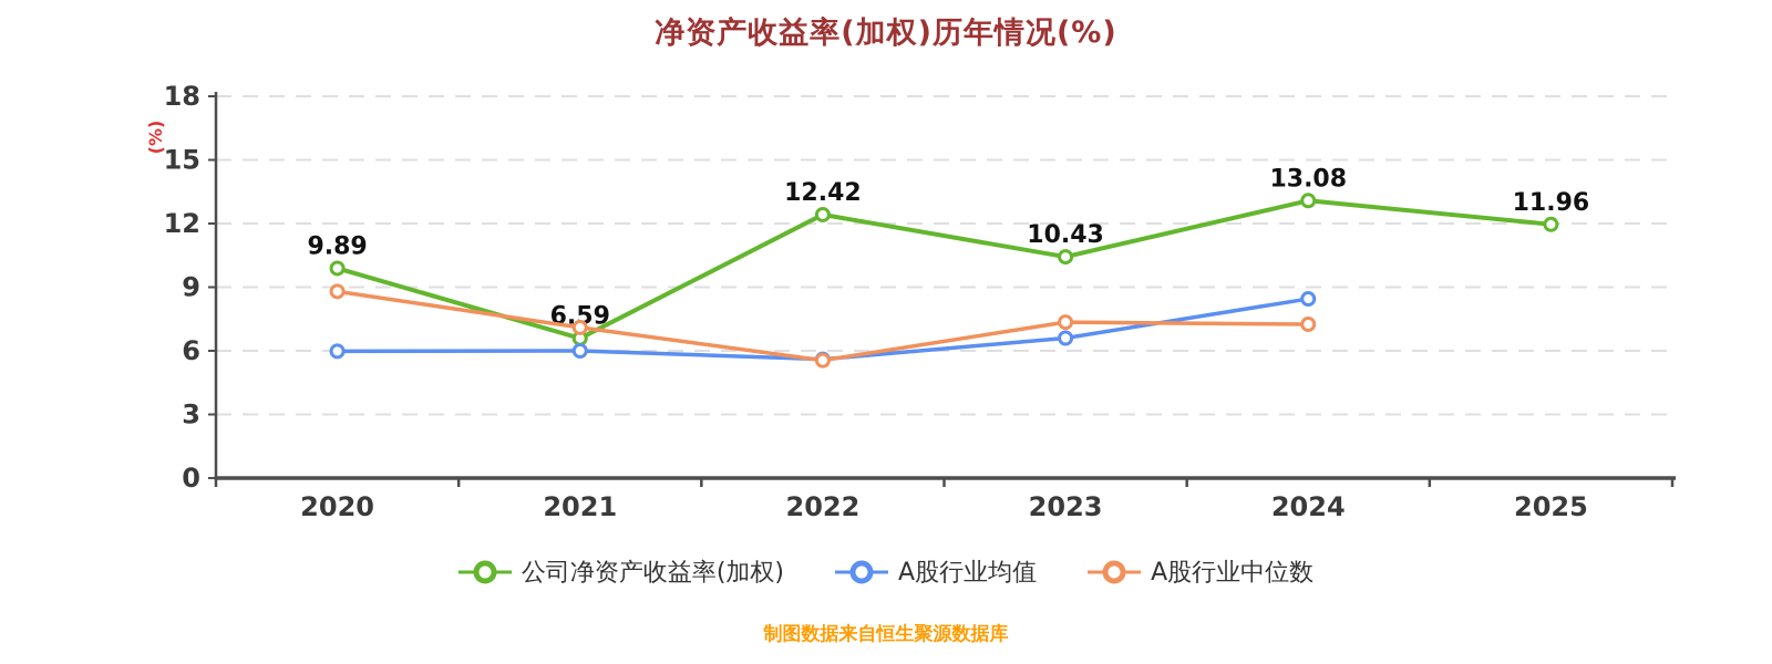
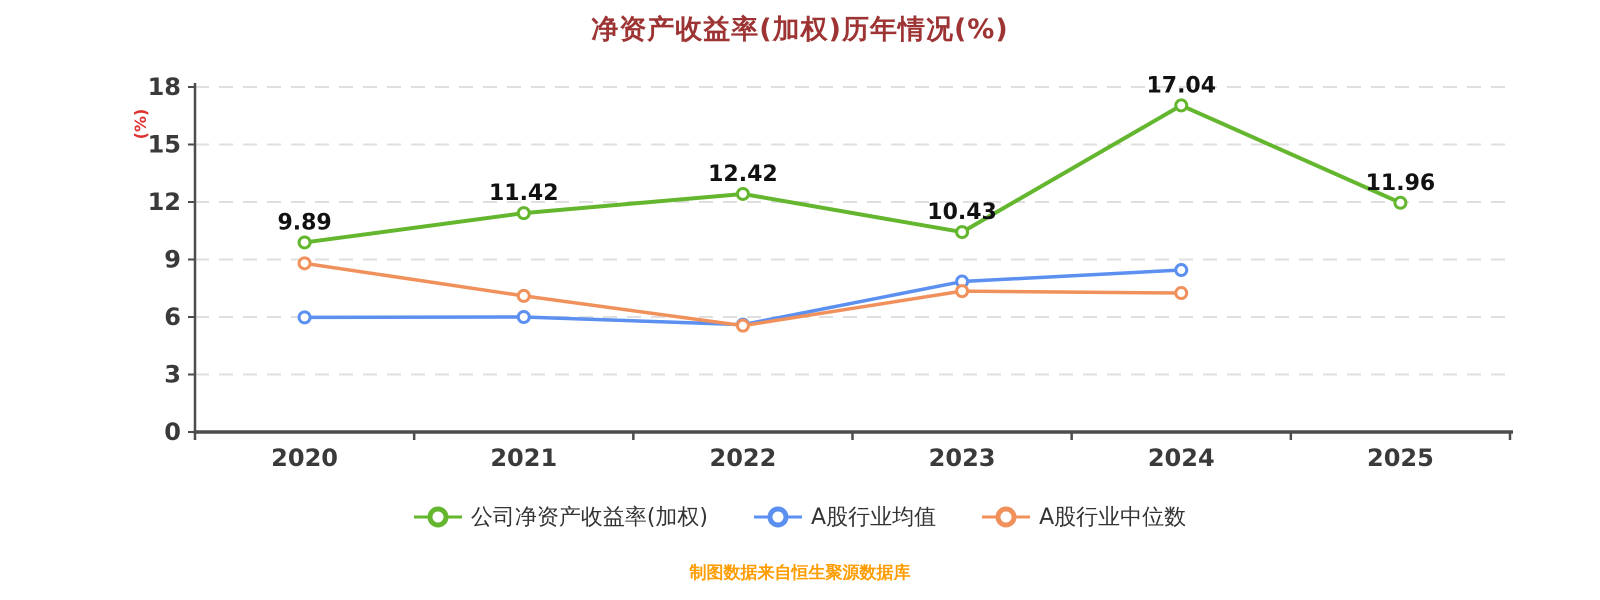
公司净资产收益率(加权)/2021: 6.59 -> 11.42
A股行业均值/2023: 6.6 -> 7.8
公司净资产收益率(加权)/2024: 13.08 -> 17.04
